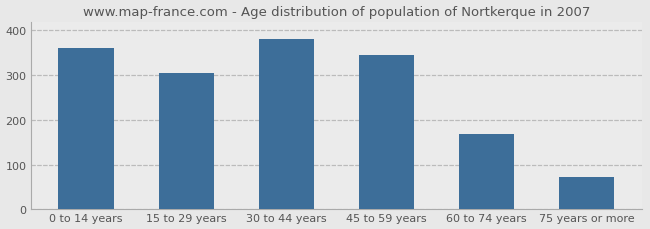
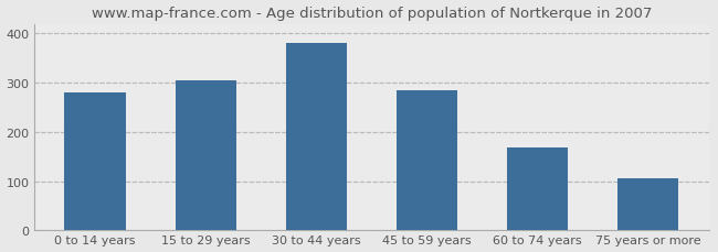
0 to 14 years: 360 -> 280
45 to 59 years: 345 -> 285
75 years or more: 72 -> 105
